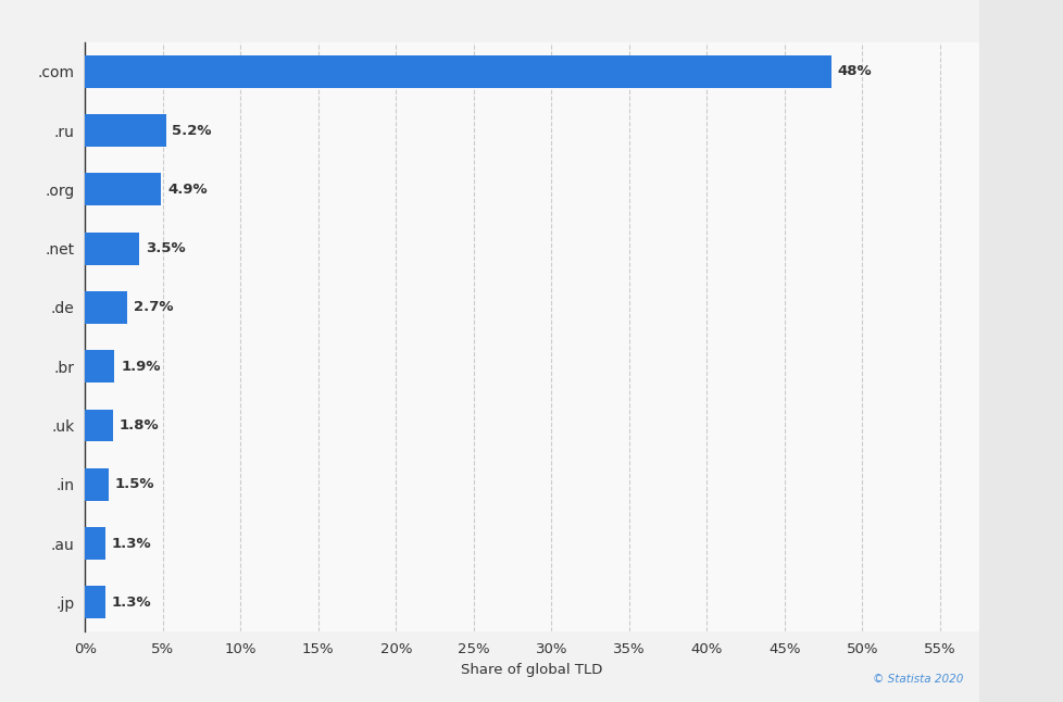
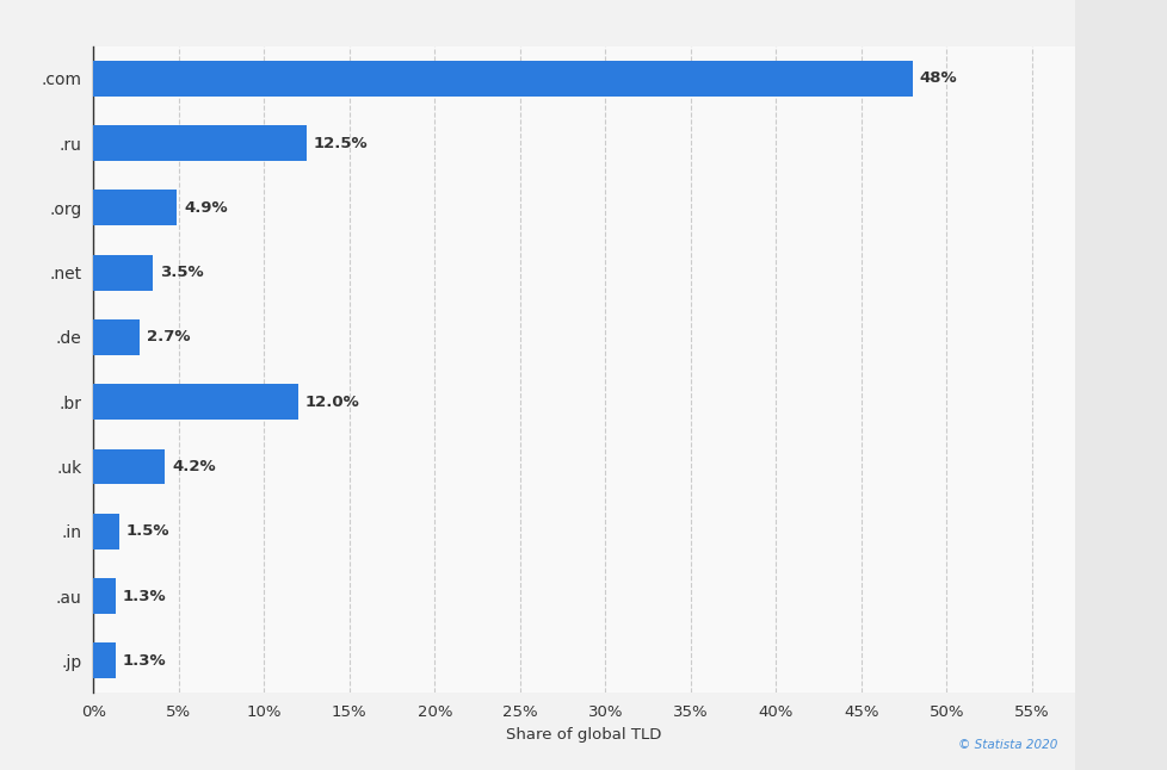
.ru: 5.2% -> 12.5%
.br: 1.9% -> 12.0%
.uk: 1.8% -> 4.2%
